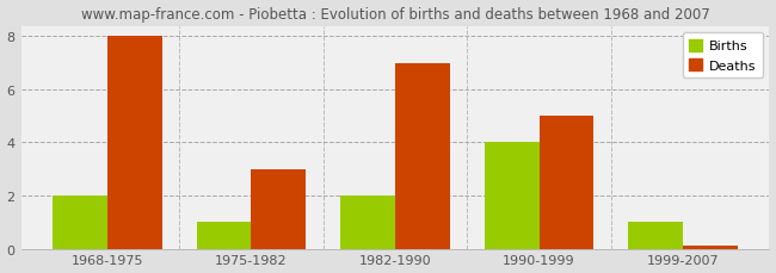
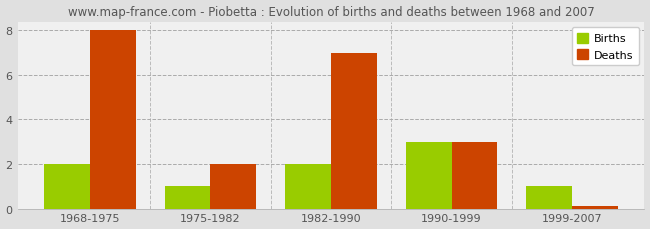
Deaths/1975-1982: 3.00 -> 2.00
Births/1990-1999: 4 -> 3
Deaths/1990-1999: 5.00 -> 3.00
